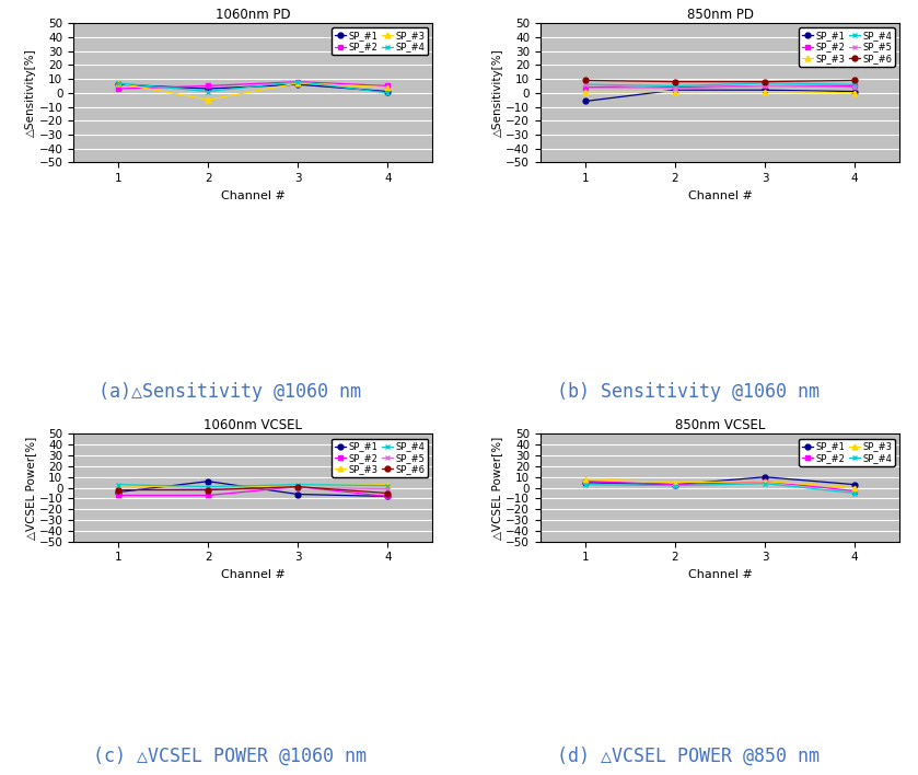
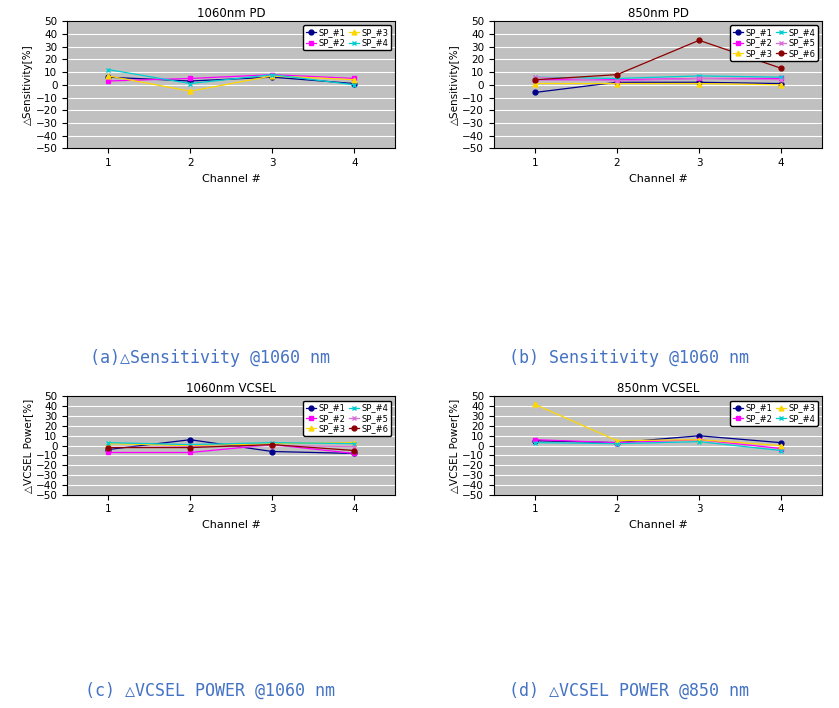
1060nm PD/SP_#4/1: 7 -> 12
850nm PD/SP_#6/1: 9 -> 4
850nm PD/SP_#6/3: 8 -> 35
850nm PD/SP_#6/4: 9 -> 13
850nm VCSEL/SP_#3/1: 8 -> 42
